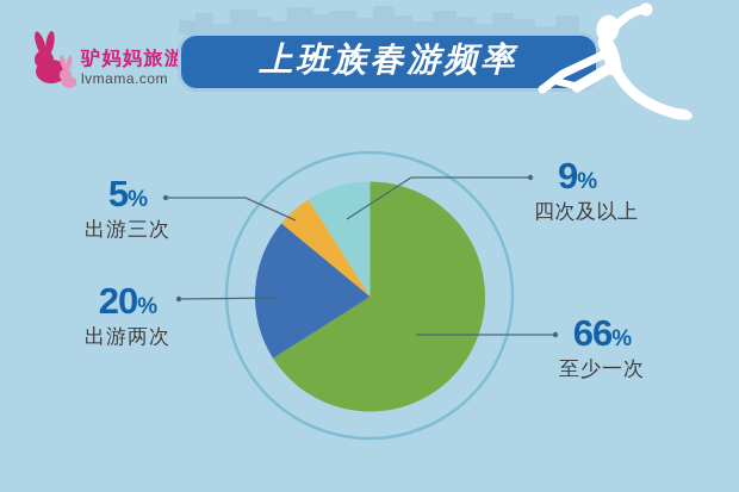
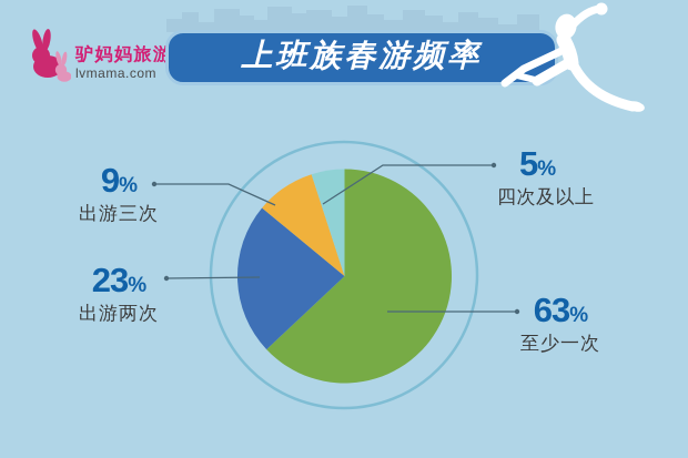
至少一次: 66 -> 63
出游两次: 20 -> 23
出游三次: 5 -> 9
四次及以上: 9 -> 5
